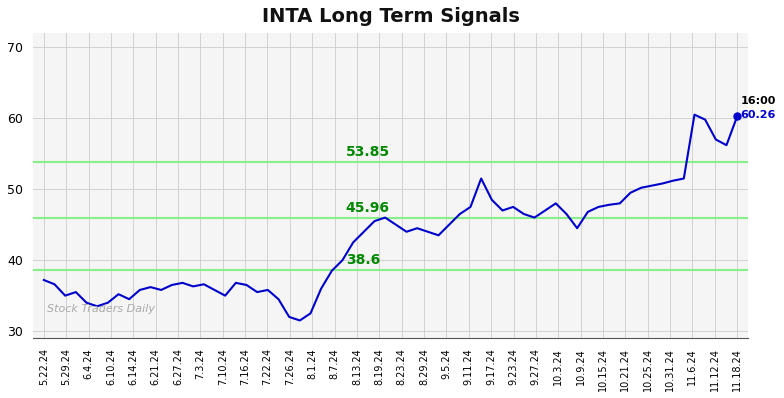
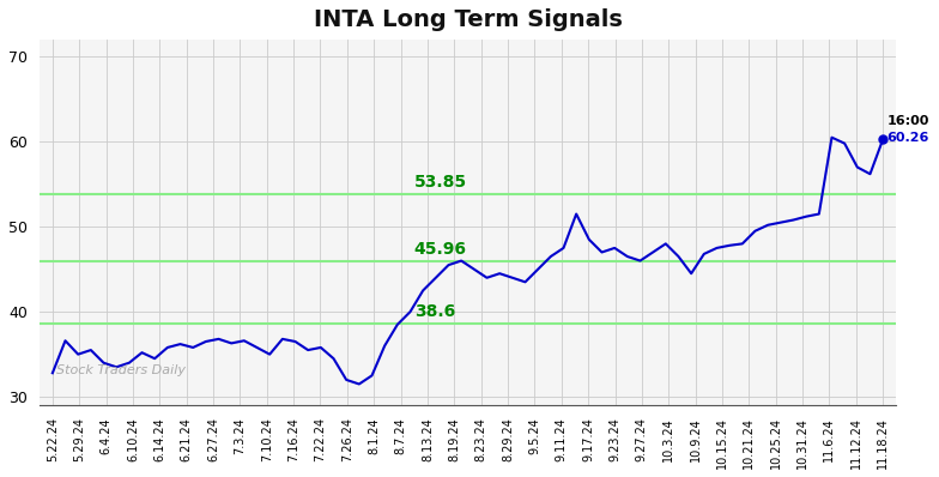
5.22.24: 37.2 -> 32.8
